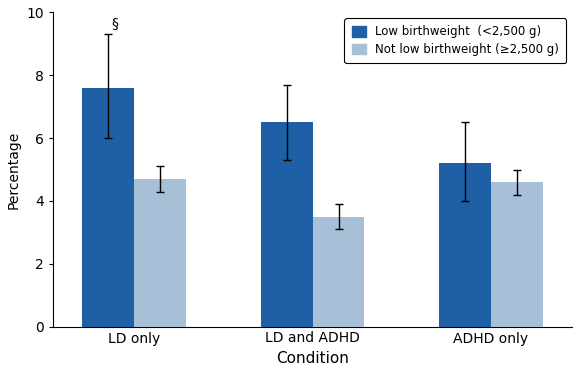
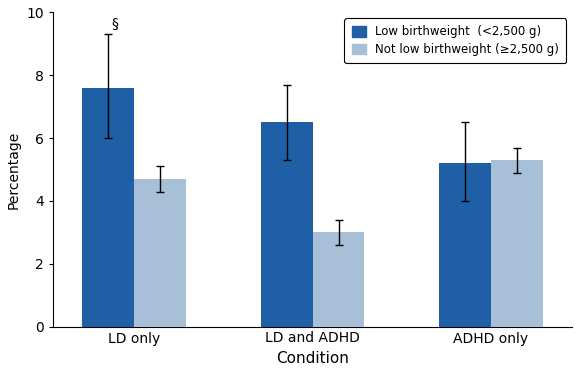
Not low birthweight (≥2,500 g)/LD and ADHD: 3.5 -> 3.0
Not low birthweight (≥2,500 g)/ADHD only: 4.6 -> 5.3
